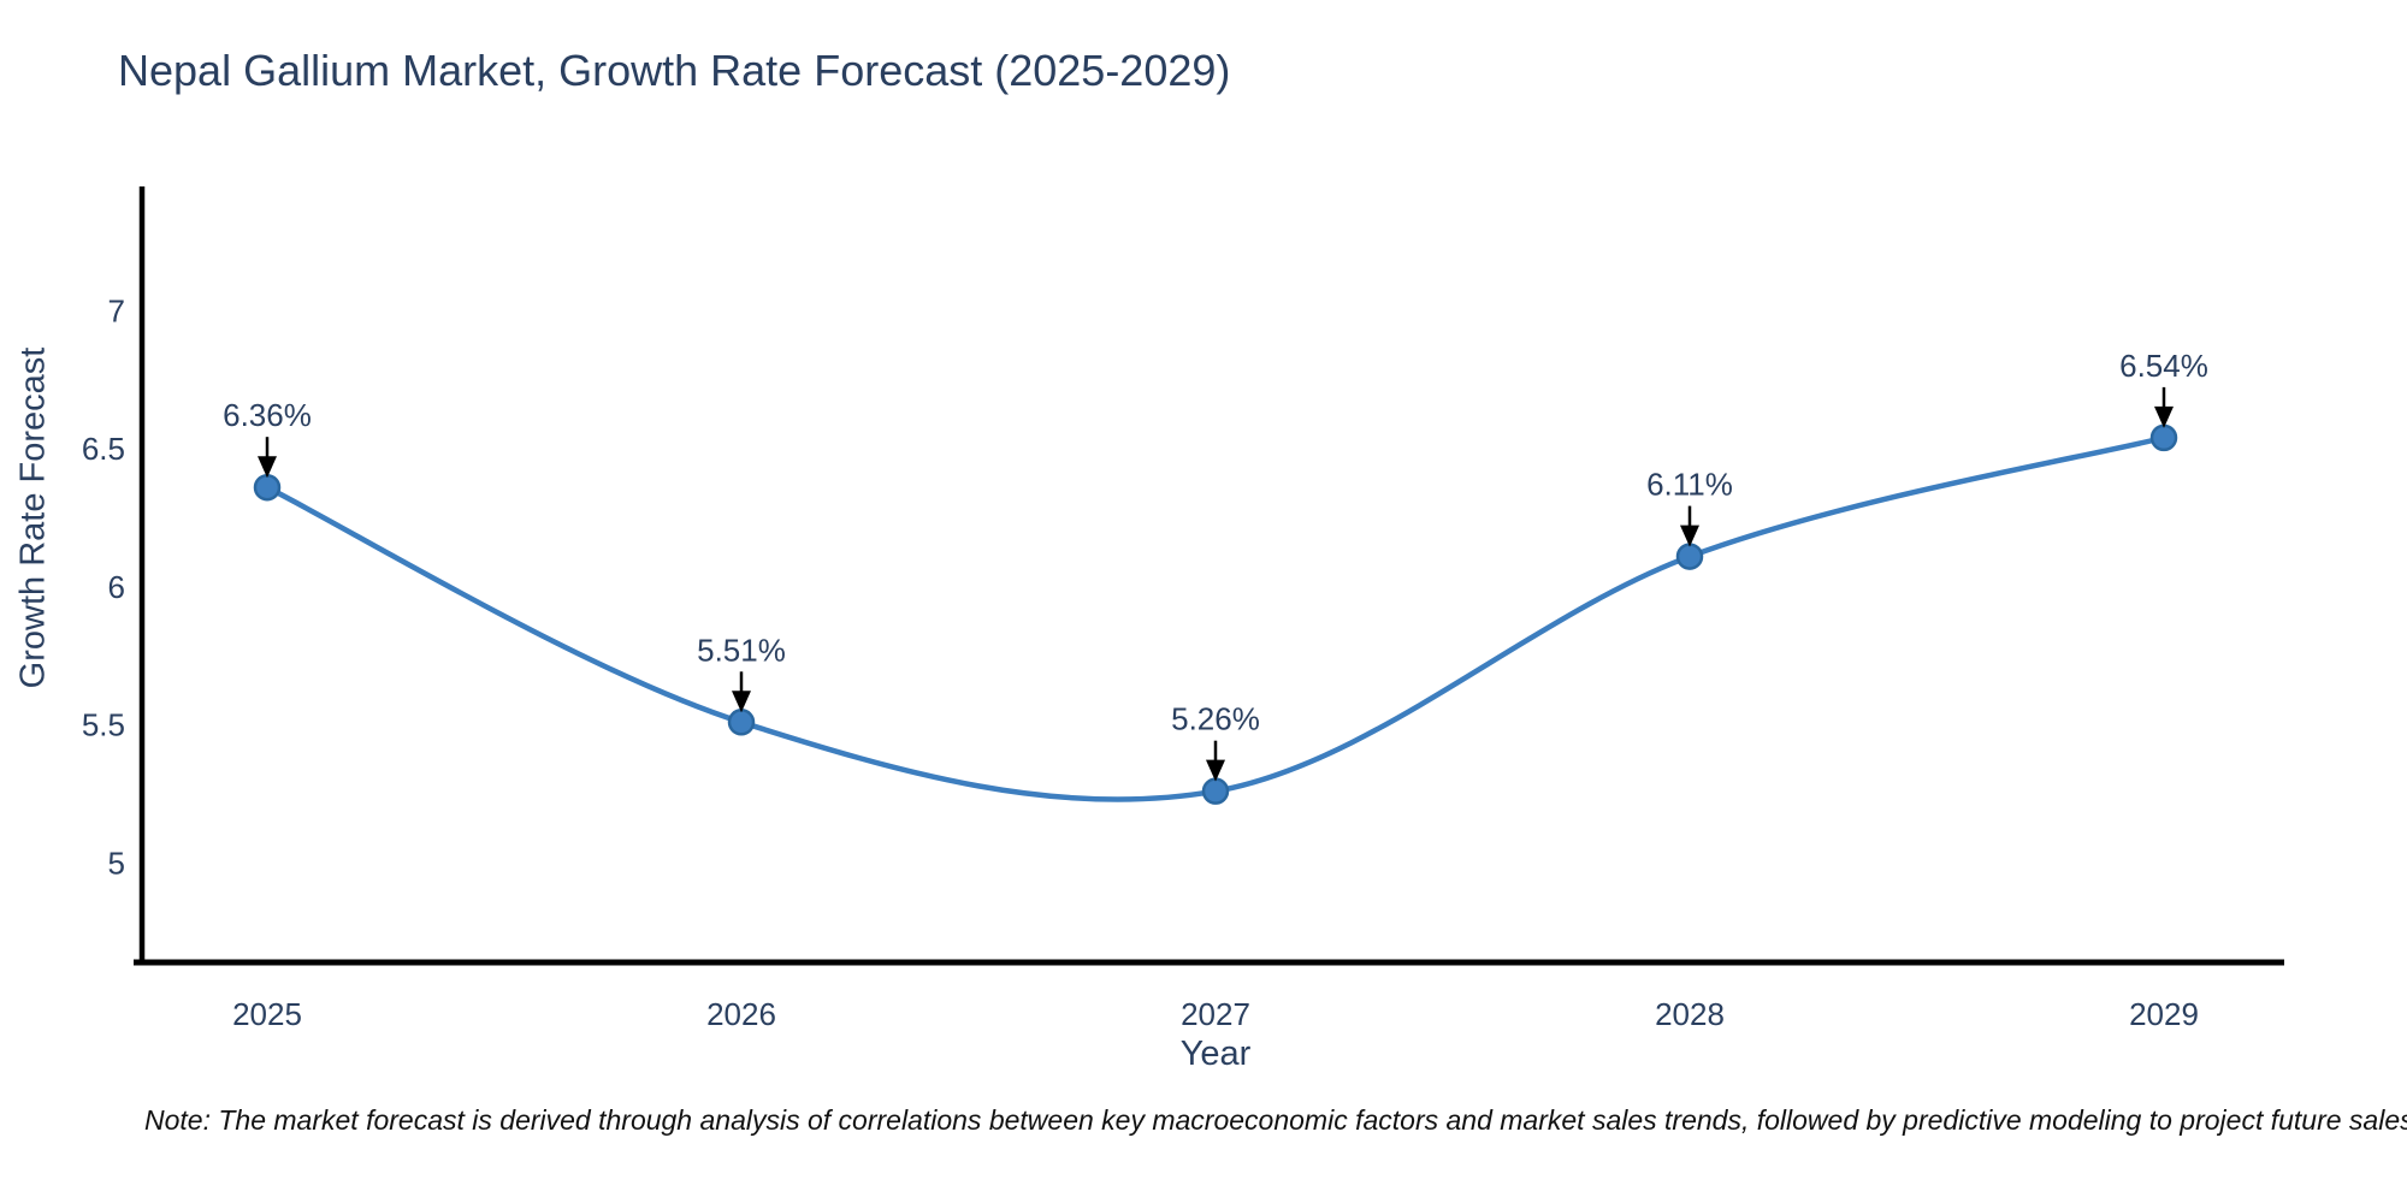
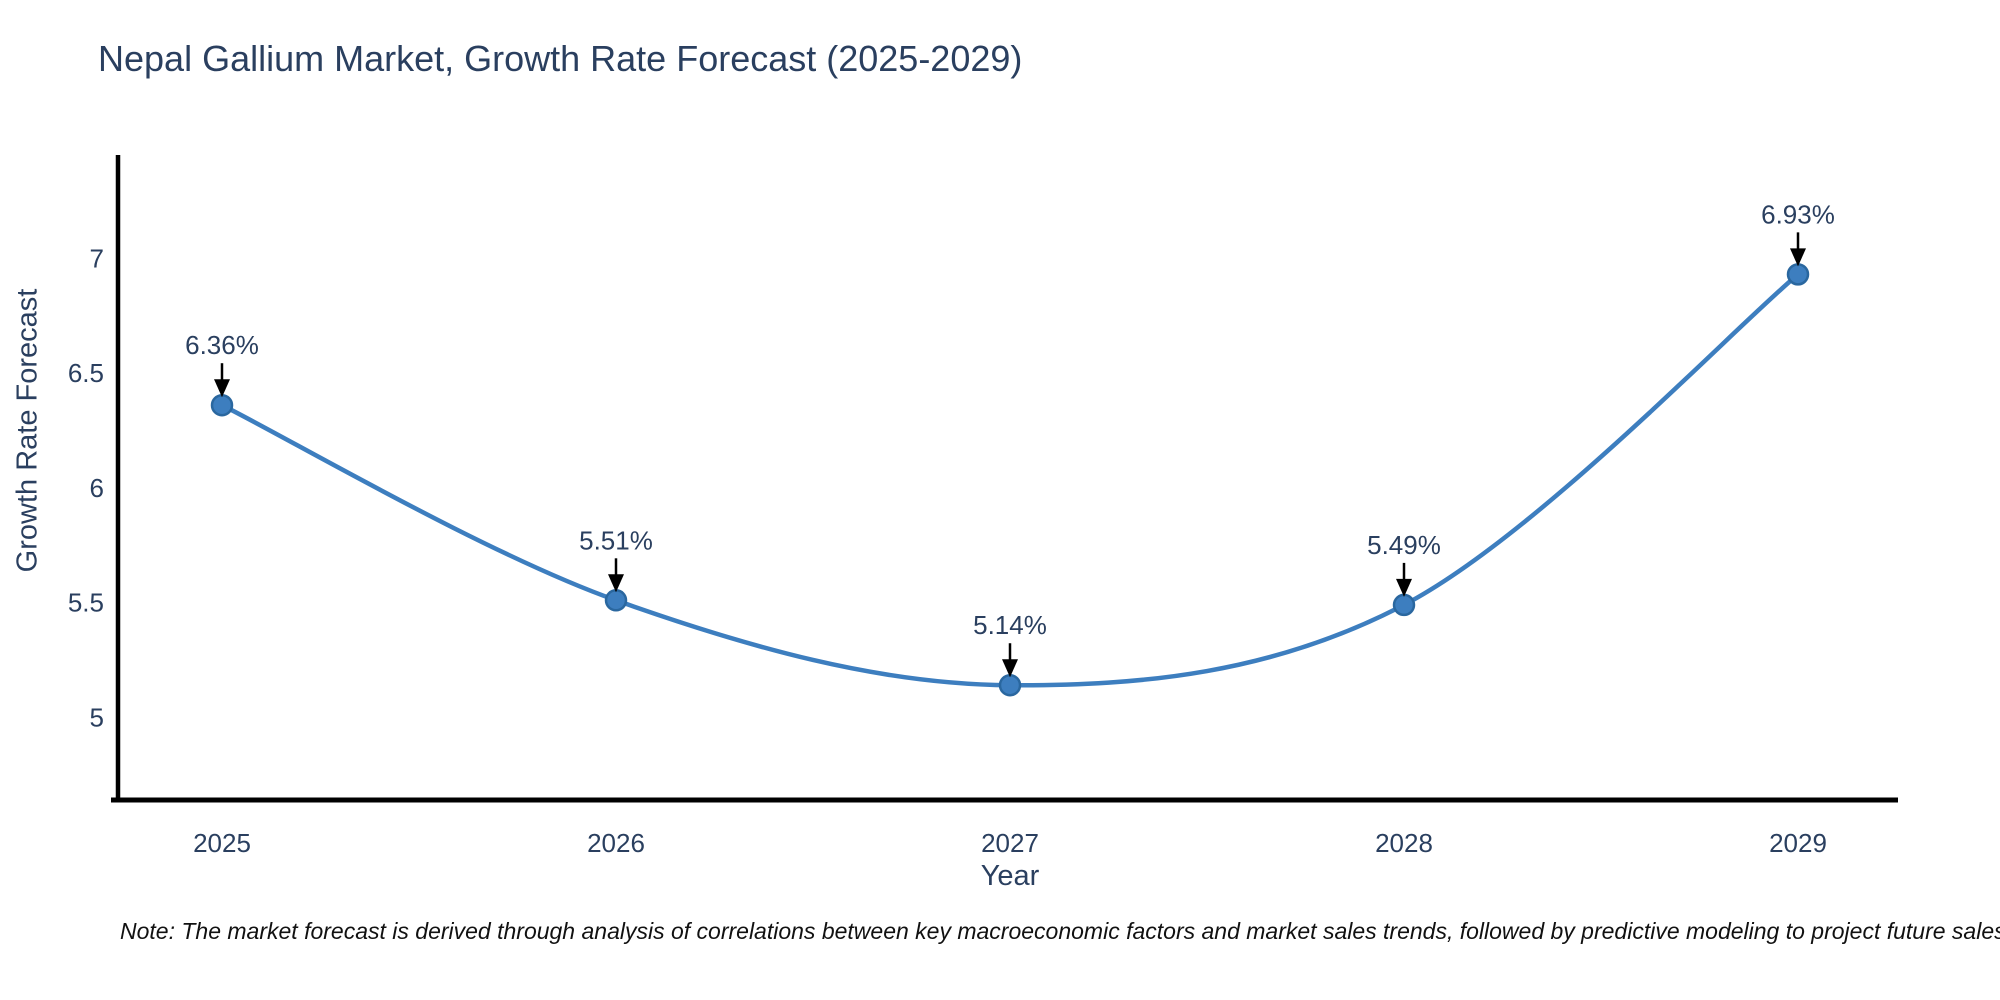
2027: 5.26% -> 5.14%
2028: 6.11% -> 5.49%
2029: 6.54% -> 6.93%
